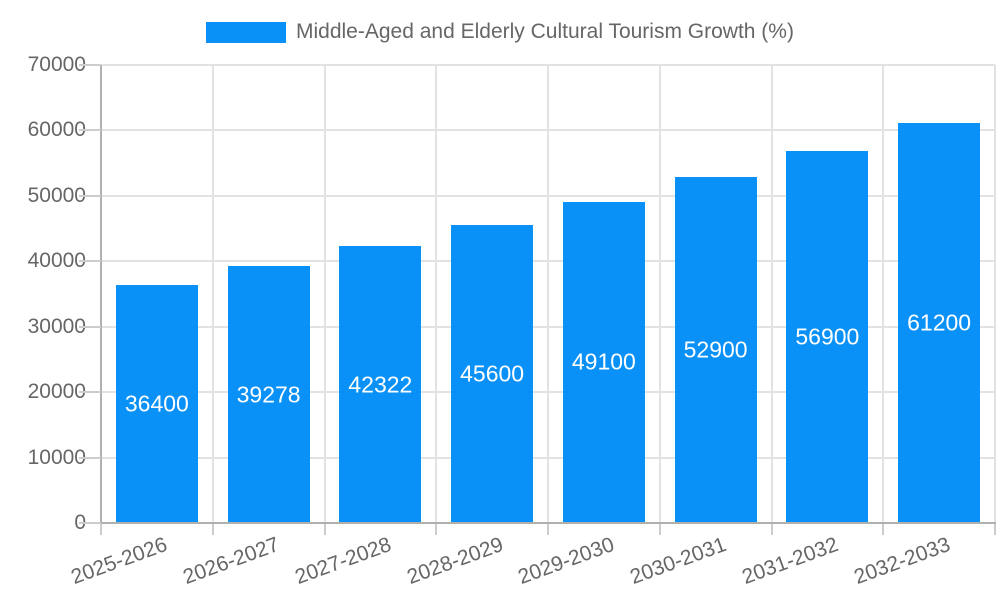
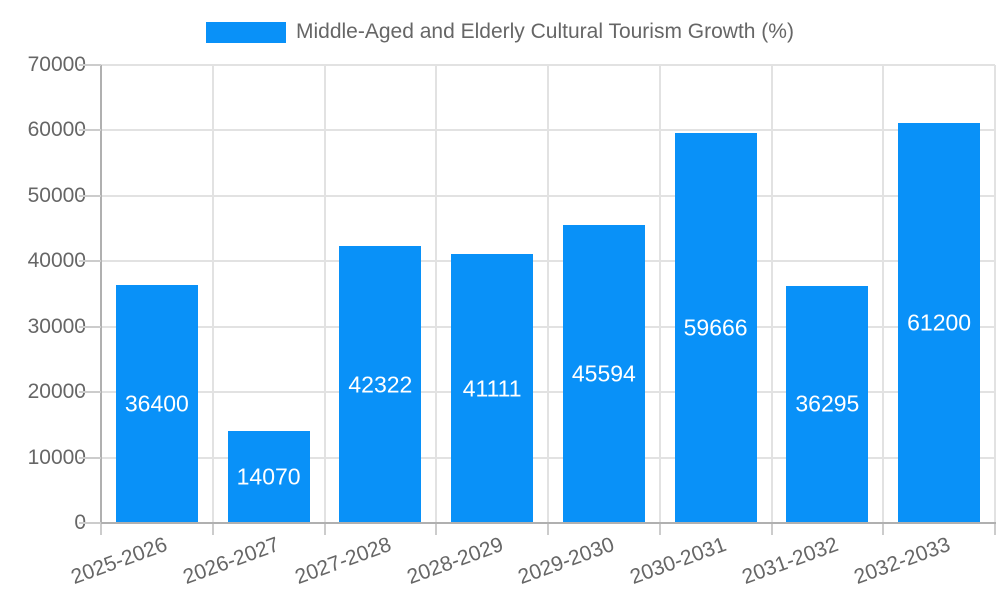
2026-2027: 39278 -> 14070
2028-2029: 45600 -> 41111
2029-2030: 49100 -> 45594
2030-2031: 52900 -> 59666
2031-2032: 56900 -> 36295
